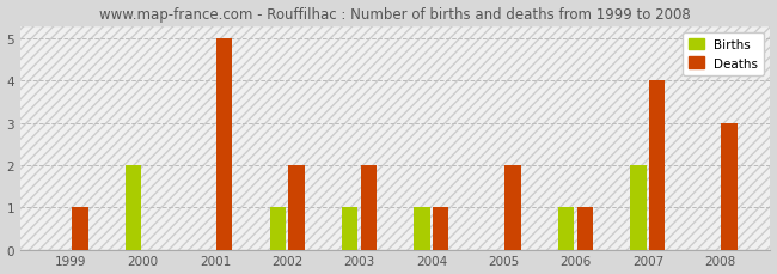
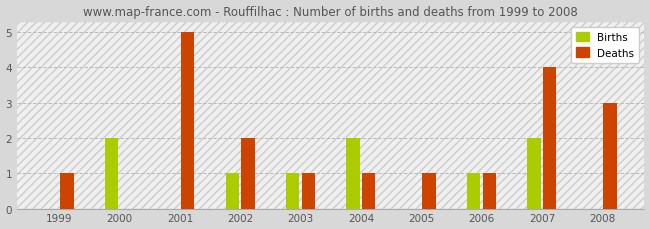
Deaths/2003: 2 -> 1
Births/2004: 1 -> 2
Deaths/2005: 2 -> 1
